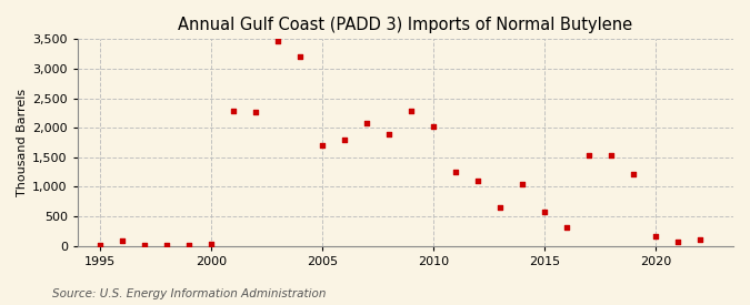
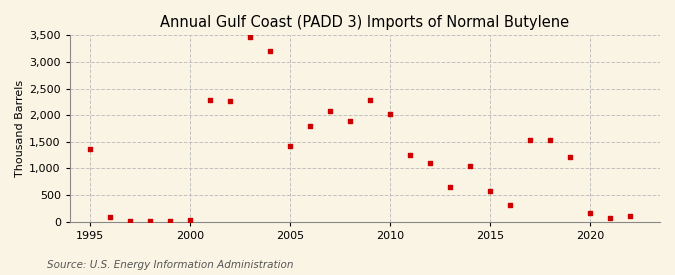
1995: 0 -> 1,360
2005: 1,700 -> 1,420
